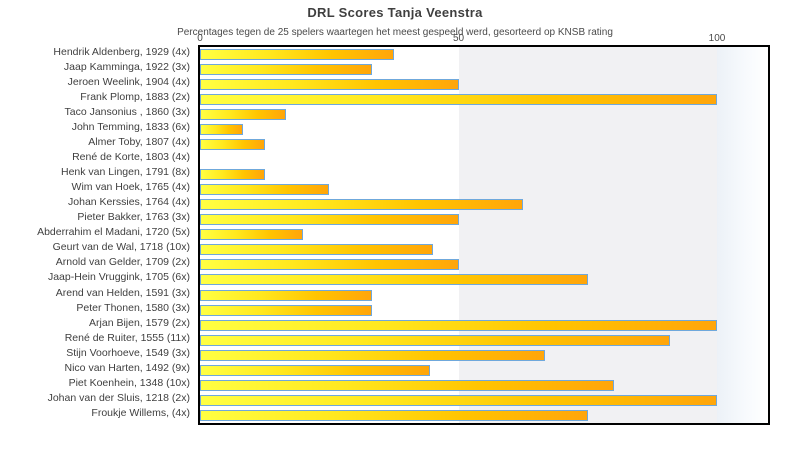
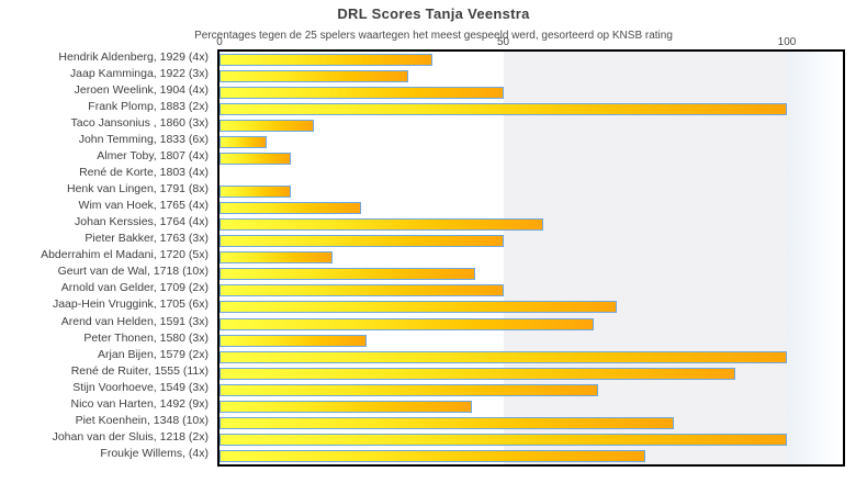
Johan Kerssies, 1764 (4x): 62 -> 57
Jaap-Hein Vruggink, 1705 (6x): 75 -> 70
Arend van Helden, 1591 (3x): 33 -> 66
Peter Thonen, 1580 (3x): 33 -> 26
